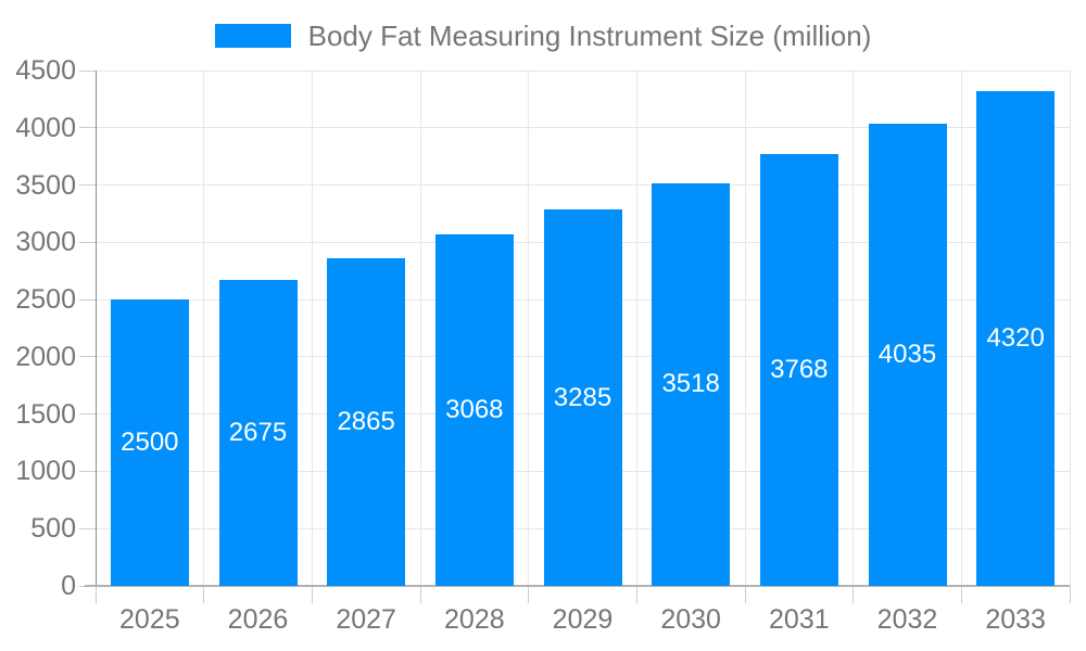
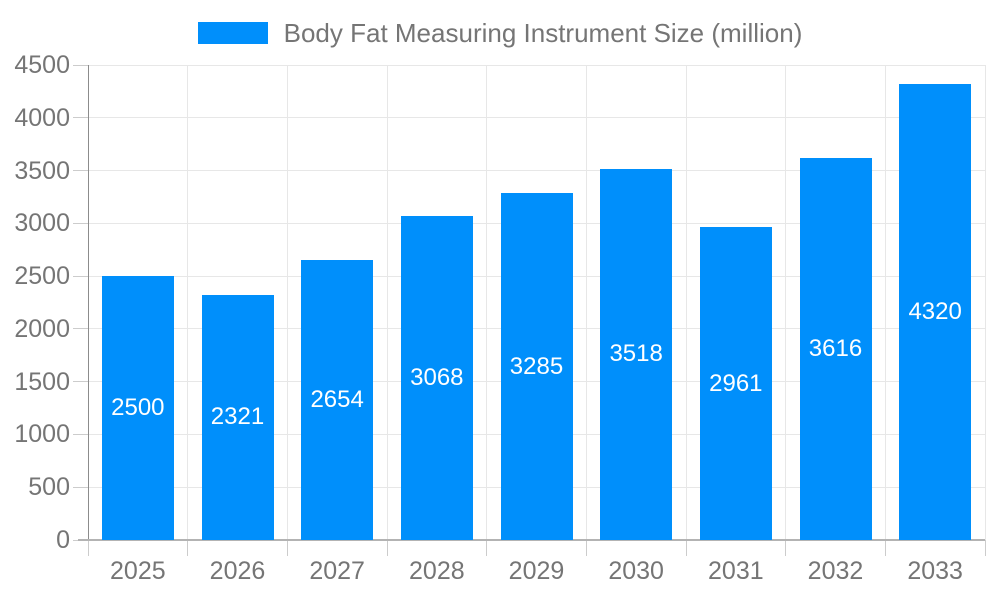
2026: 2675 -> 2321
2027: 2865 -> 2654
2031: 3768 -> 2961
2032: 4035 -> 3616
